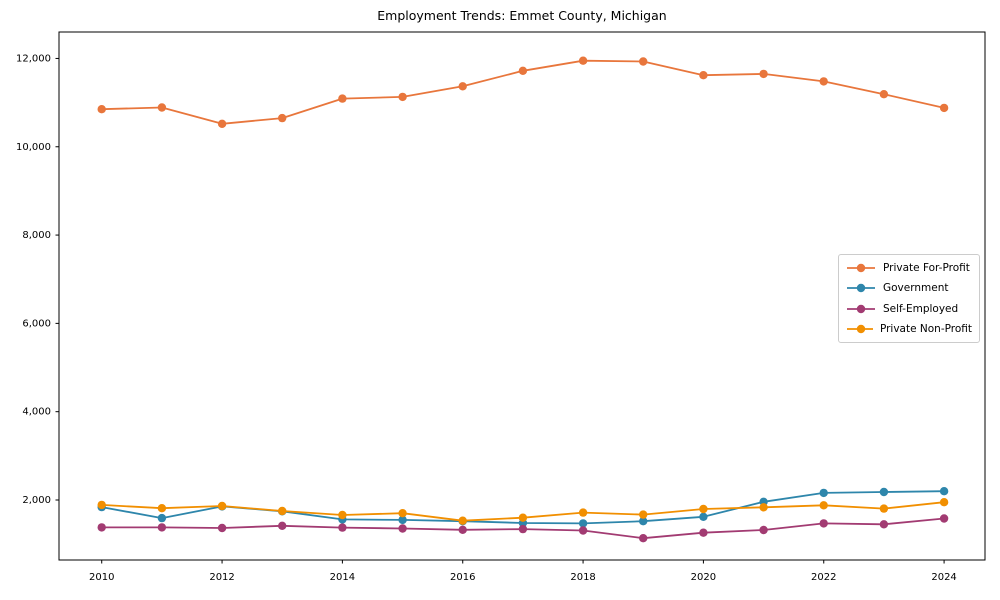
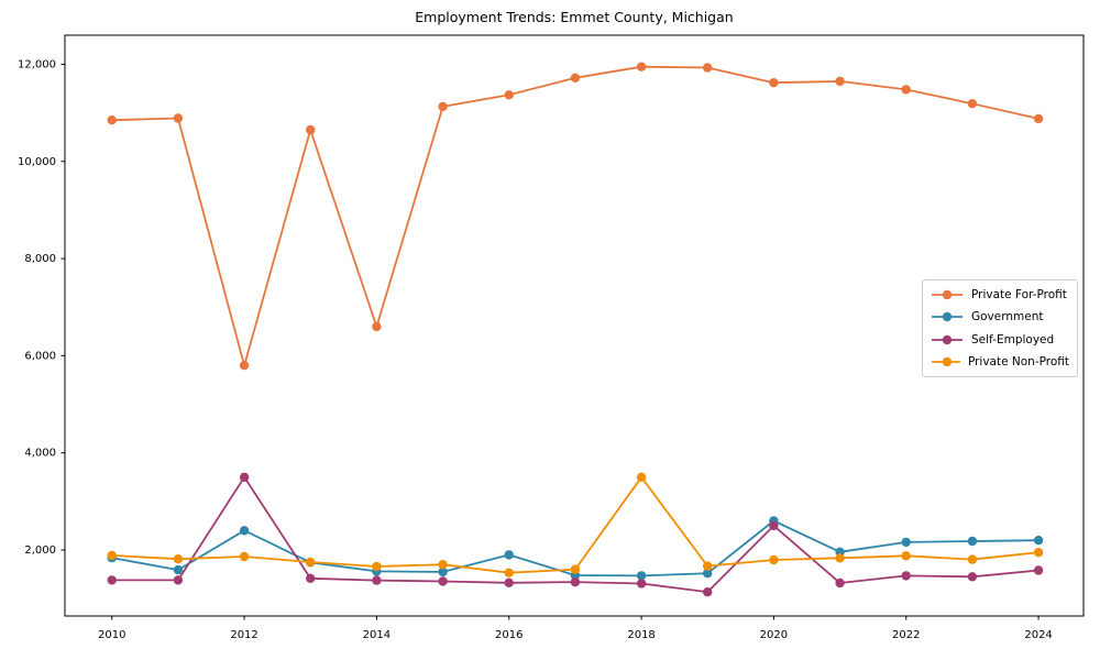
Private For-Profit/2012: 10500 -> 5800
Government/2012: 1900 -> 2400
Self-Employed/2012: 1400 -> 3500
Private For-Profit/2014: 11100 -> 6600
Government/2016: 1500 -> 1900
Private Non-Profit/2018: 1700 -> 3500
Government/2020: 1600 -> 2600
Self-Employed/2020: 1300 -> 2500
